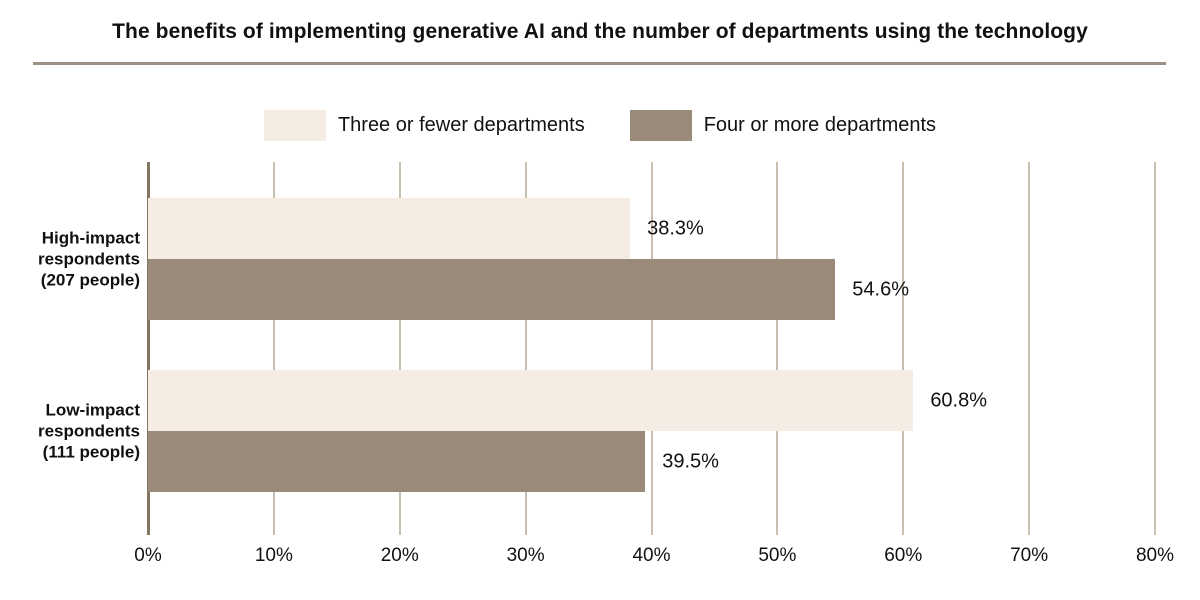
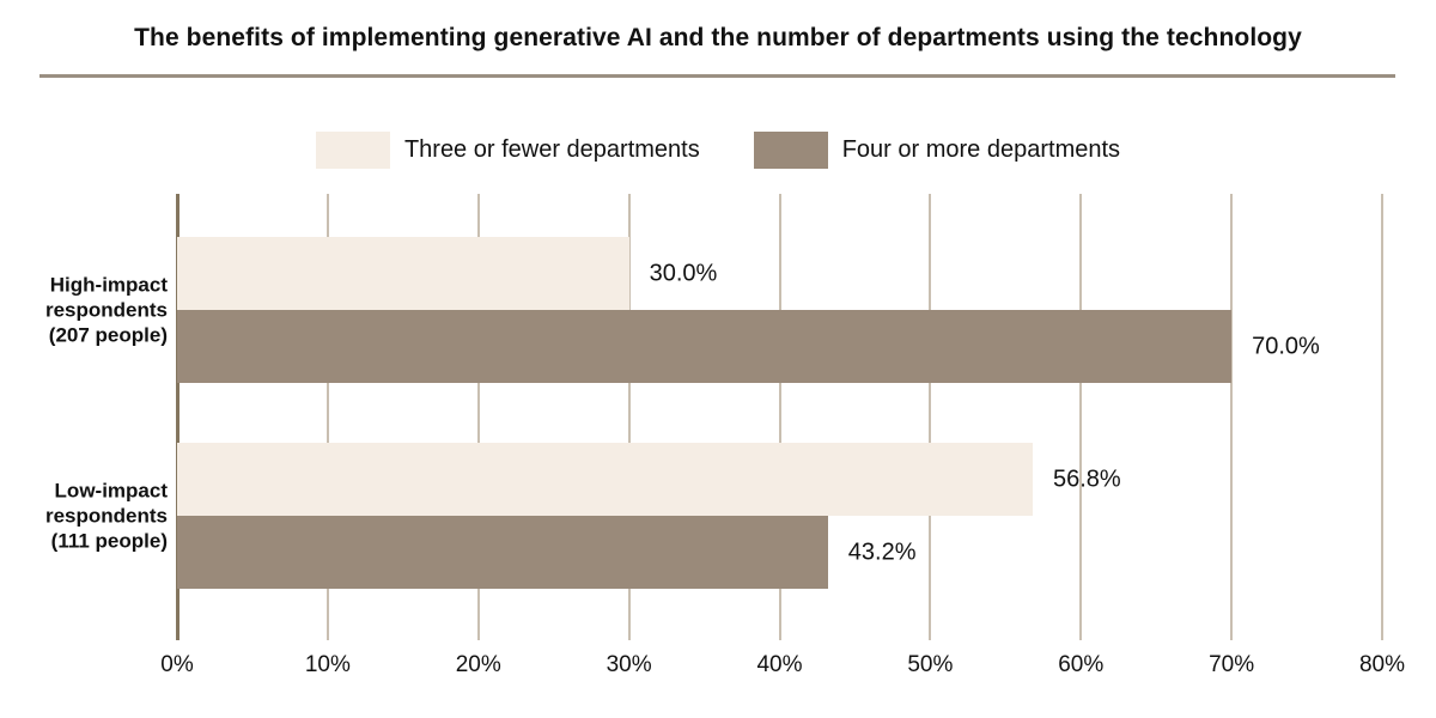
Three or fewer departments/High-impact respondents (207 people): 38.3% -> 30.0%
Four or more departments/High-impact respondents (207 people): 54.6% -> 70.0%
Three or fewer departments/Low-impact respondents (111 people): 60.8% -> 56.8%
Four or more departments/Low-impact respondents (111 people): 39.5% -> 43.2%
